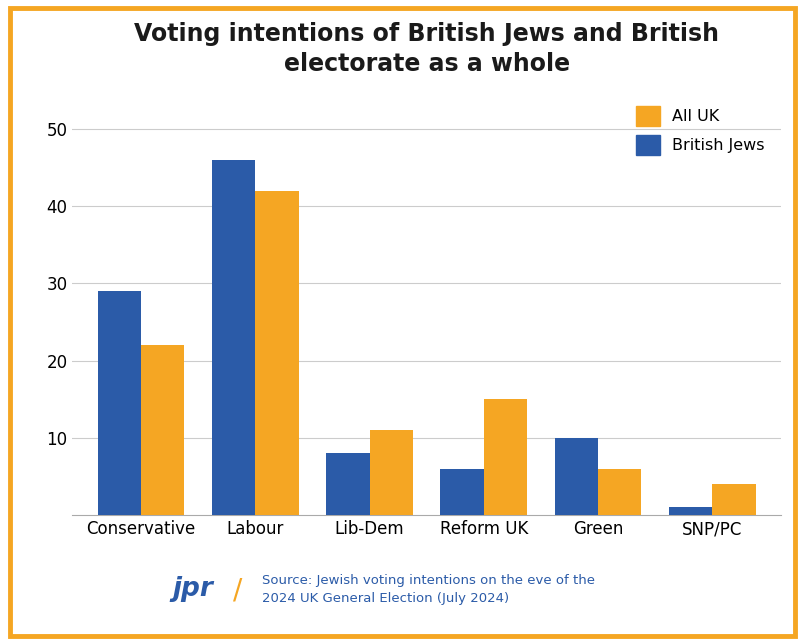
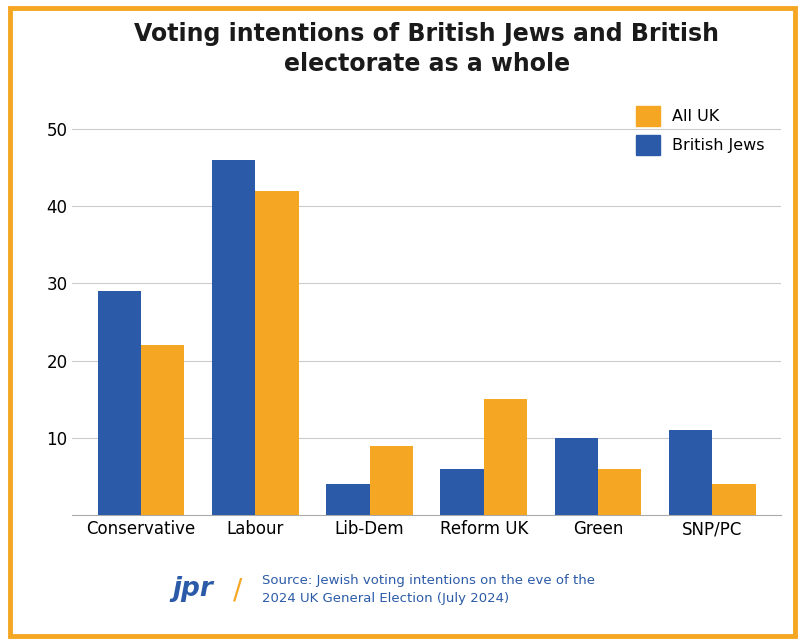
British Jews/Lib-Dem: 8 -> 4
All UK/Lib-Dem: 11 -> 9
British Jews/SNP/PC: 1 -> 11
